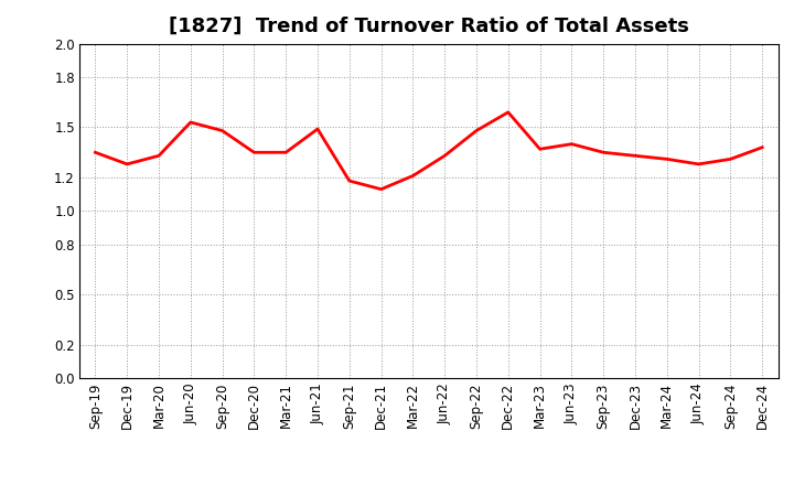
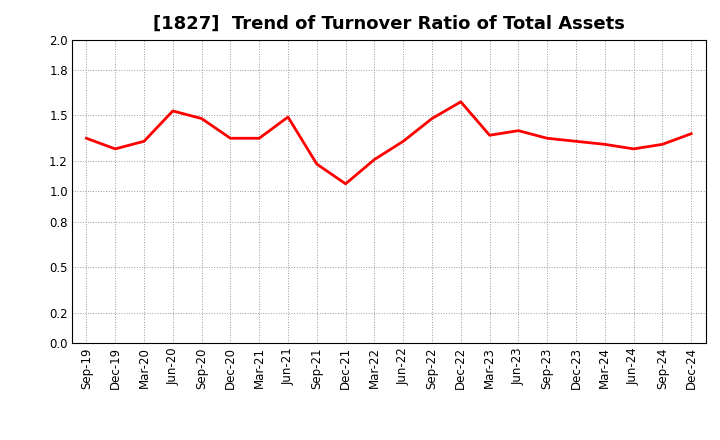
Dec-21: 1.13 -> 1.05
